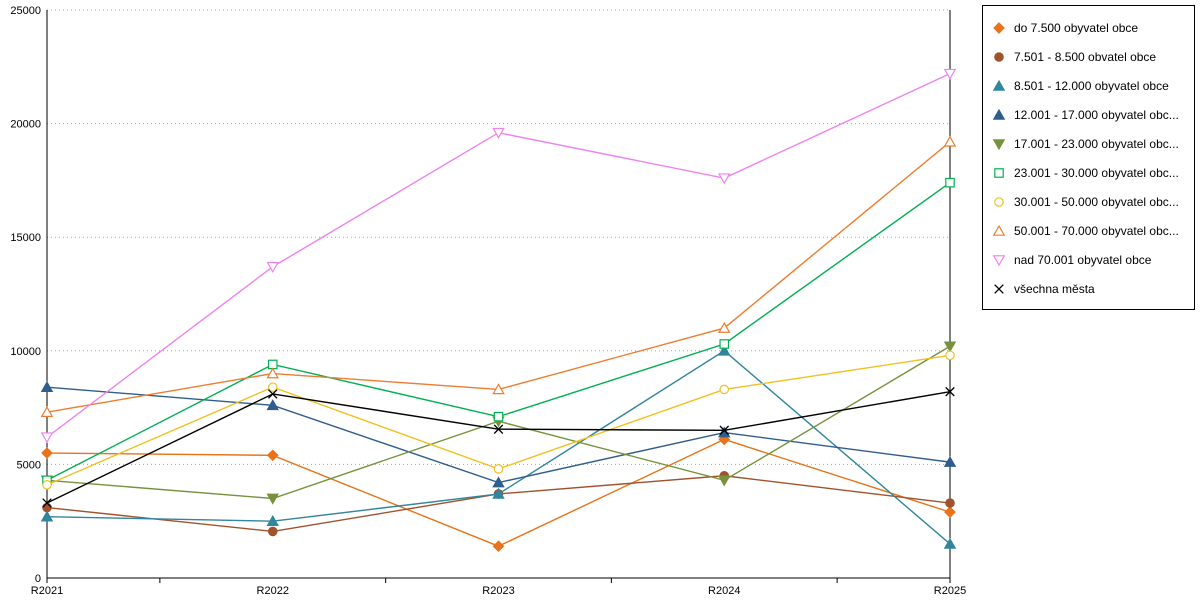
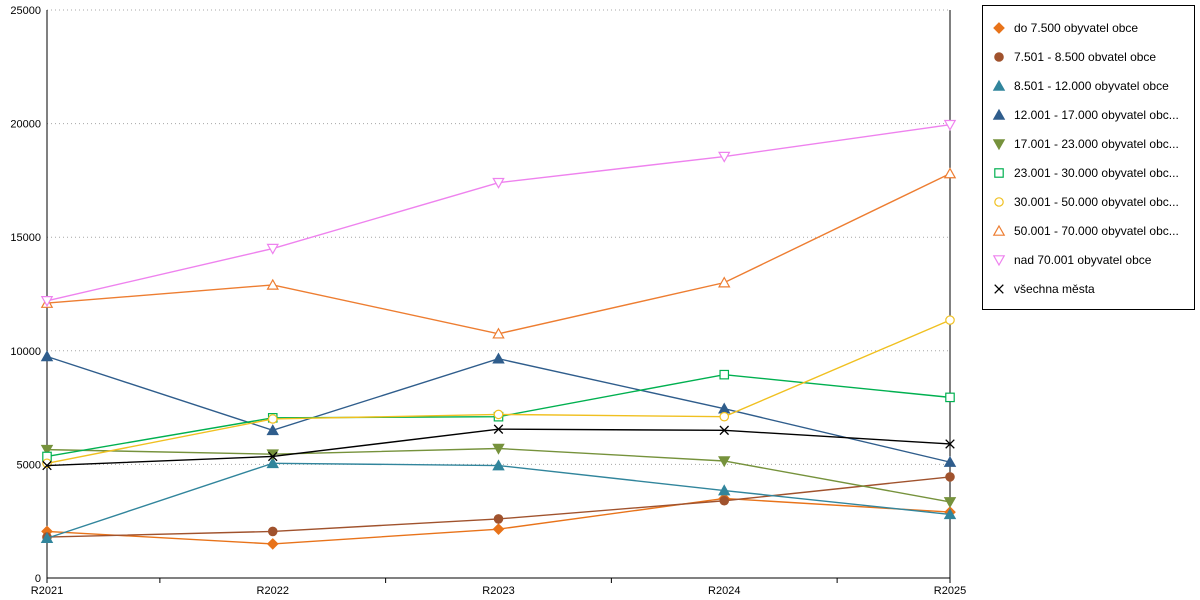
do 7.500 obyvatel obce/R2021: 5500 -> 2000
7.501 - 8.500 obvatel obce/R2021: 3100 -> 1800
8.501 - 12.000 obyvatel obce/R2021: 2700 -> 1800
12.001 - 17.000 obyvatel obc.../R2021: 8400 -> 9800
17.001 - 23.000 obyvatel obc.../R2021: 4300 -> 5600
23.001 - 30.000 obyvatel obc.../R2021: 4300 -> 5400
30.001 - 50.000 obyvatel obc.../R2021: 4100 -> 5000
50.001 - 70.000 obyvatel obc.../R2021: 7300 -> 12100
nad 70.001 obyvatel obce/R2021: 6200 -> 12200
všechna města/R2021: 3300 -> 5000
do 7.500 obyvatel obce/R2022: 5400 -> 1500
8.501 - 12.000 obyvatel obce/R2022: 2500 -> 5000
12.001 - 17.000 obyvatel obc.../R2022: 7600 -> 6500
17.001 - 23.000 obyvatel obc.../R2022: 3500 -> 5400
23.001 - 30.000 obyvatel obc.../R2022: 9400 -> 7000
30.001 - 50.000 obyvatel obc.../R2022: 8400 -> 7000
50.001 - 70.000 obyvatel obc.../R2022: 9000 -> 12900
nad 70.001 obyvatel obce/R2022: 13700 -> 14500
všechna města/R2022: 8100 -> 5400
do 7.500 obyvatel obce/R2023: 1400 -> 2200
7.501 - 8.500 obvatel obce/R2023: 3700 -> 2600
8.501 - 12.000 obyvatel obce/R2023: 3700 -> 5000
12.001 - 17.000 obyvatel obc.../R2023: 4200 -> 9600
17.001 - 23.000 obyvatel obc.../R2023: 6900 -> 5700
30.001 - 50.000 obyvatel obc.../R2023: 4800 -> 7200
50.001 - 70.000 obyvatel obc.../R2023: 8300 -> 10800
nad 70.001 obyvatel obce/R2023: 19600 -> 17400
do 7.500 obyvatel obce/R2024: 6100 -> 3500
7.501 - 8.500 obvatel obce/R2024: 4500 -> 3400
8.501 - 12.000 obyvatel obce/R2024: 10000 -> 3800
12.001 - 17.000 obyvatel obc.../R2024: 6400 -> 7400
17.001 - 23.000 obyvatel obc.../R2024: 4300 -> 5200
23.001 - 30.000 obyvatel obc.../R2024: 10300 -> 9000
30.001 - 50.000 obyvatel obc.../R2024: 8300 -> 7100
50.001 - 70.000 obyvatel obc.../R2024: 11000 -> 13000
nad 70.001 obyvatel obce/R2024: 17600 -> 18600
7.501 - 8.500 obvatel obce/R2025: 3300 -> 4400
8.501 - 12.000 obyvatel obce/R2025: 1500 -> 2800
17.001 - 23.000 obyvatel obc.../R2025: 10200 -> 3400
23.001 - 30.000 obyvatel obc.../R2025: 17400 -> 8000
30.001 - 50.000 obyvatel obc.../R2025: 9800 -> 11400
50.001 - 70.000 obyvatel obc.../R2025: 19200 -> 17800
nad 70.001 obyvatel obce/R2025: 22200 -> 20000
všechna města/R2025: 8200 -> 5900
